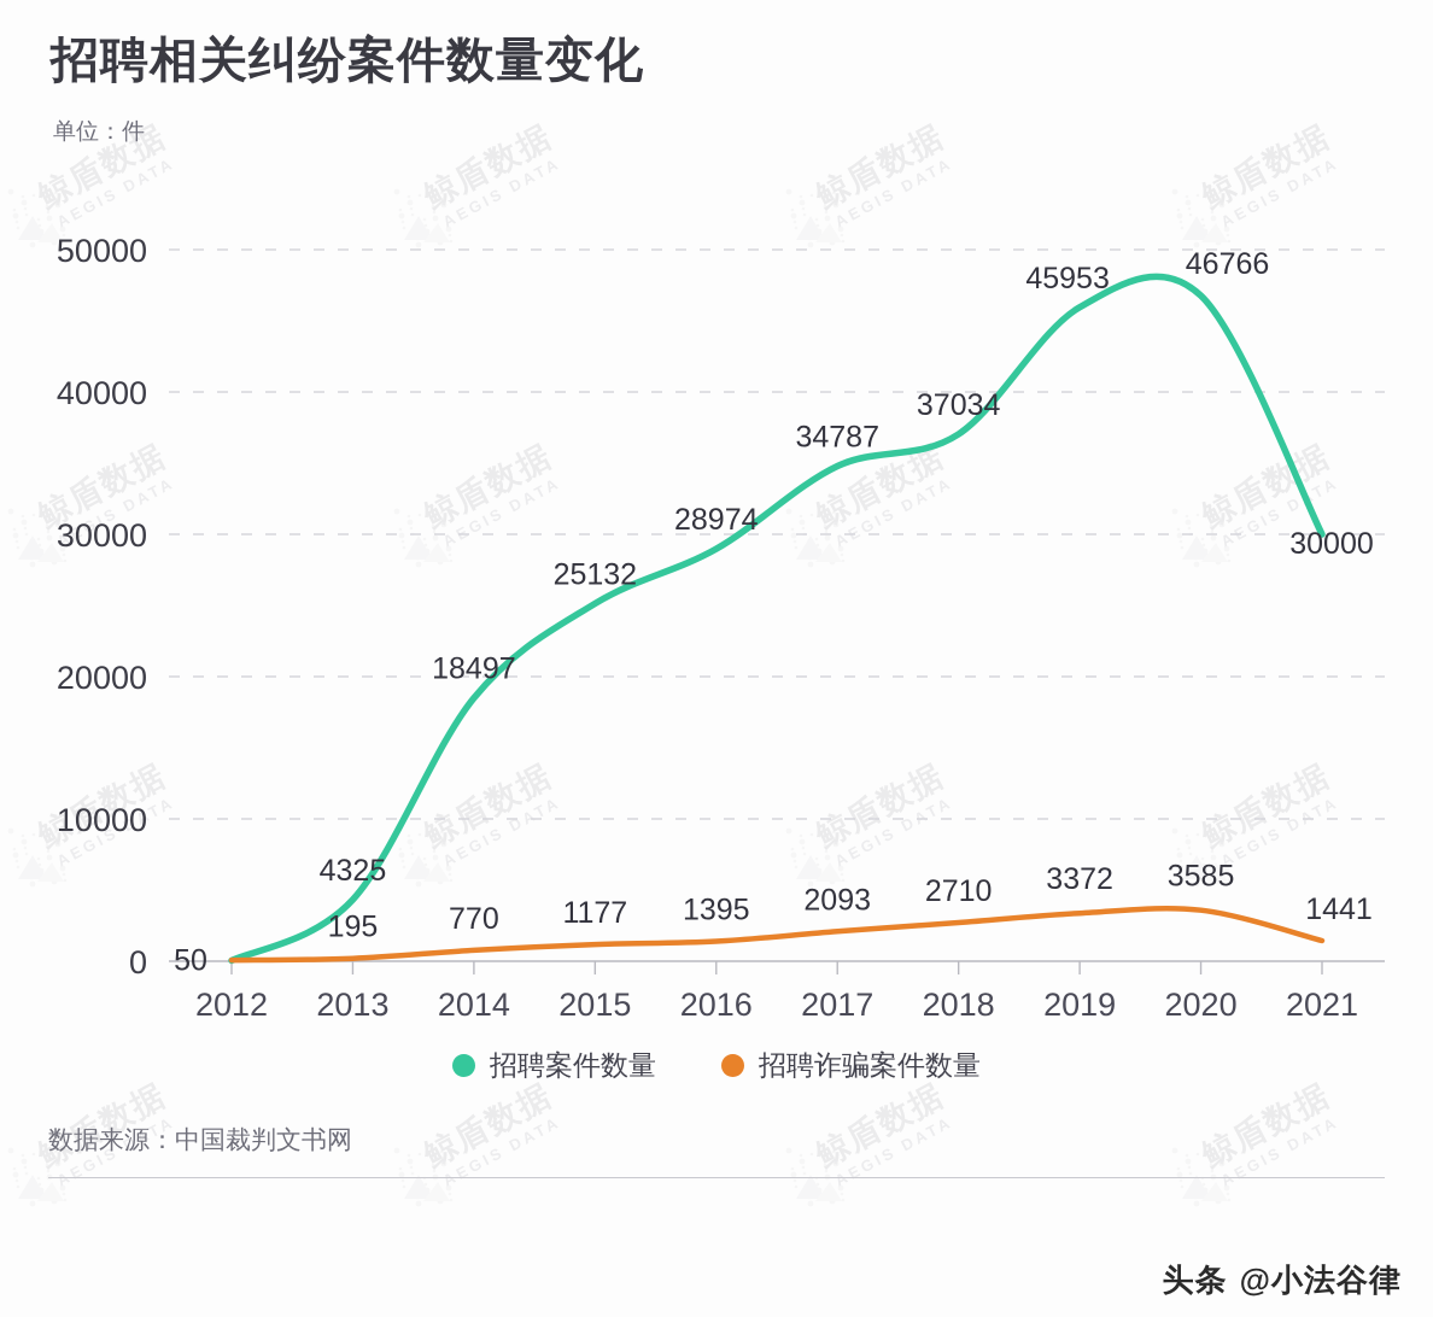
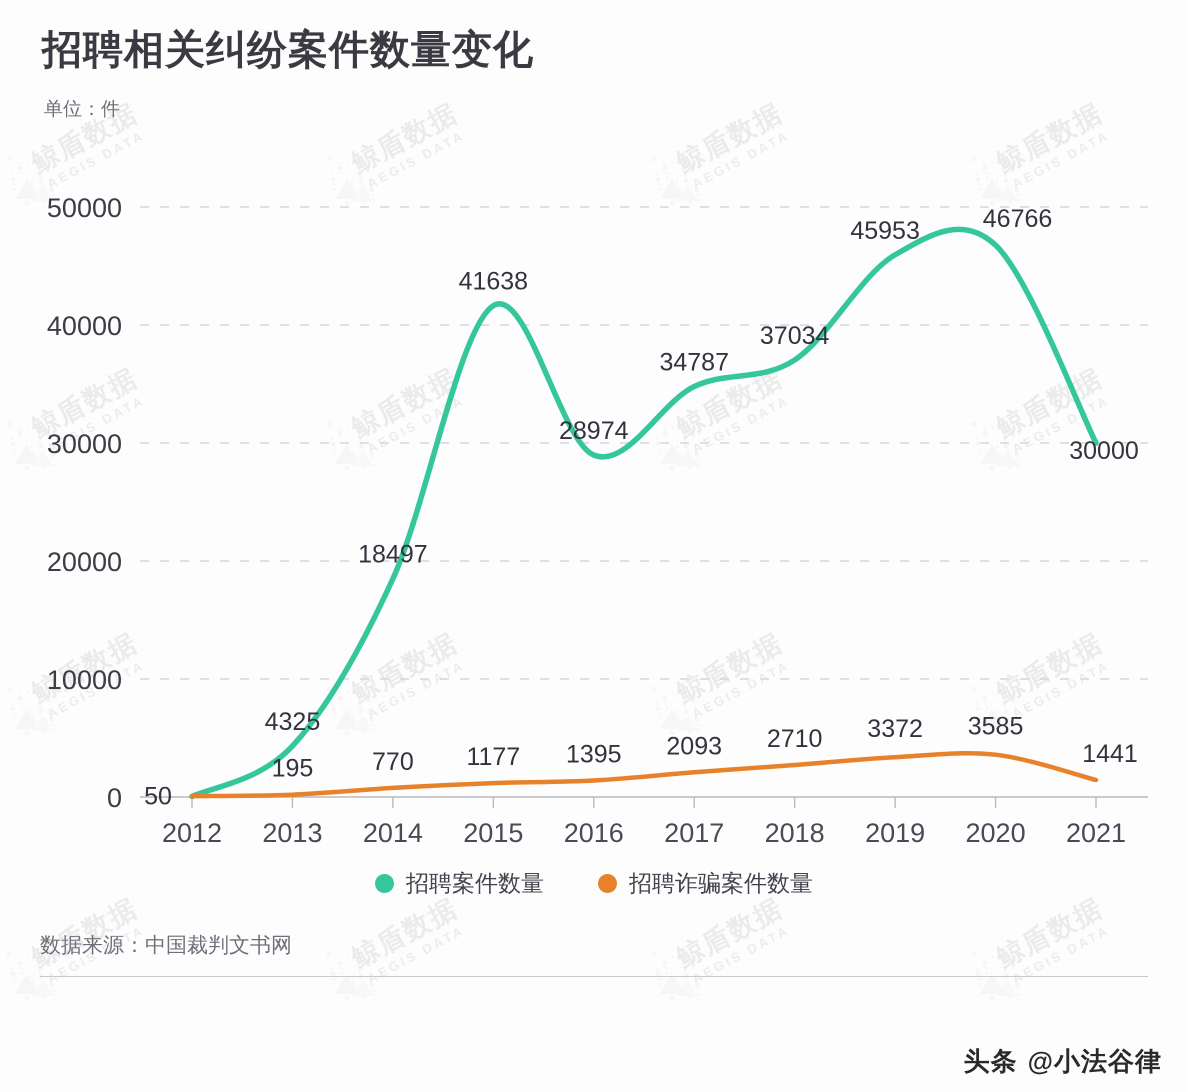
招聘案件数量/2015: 25132 -> 41638
